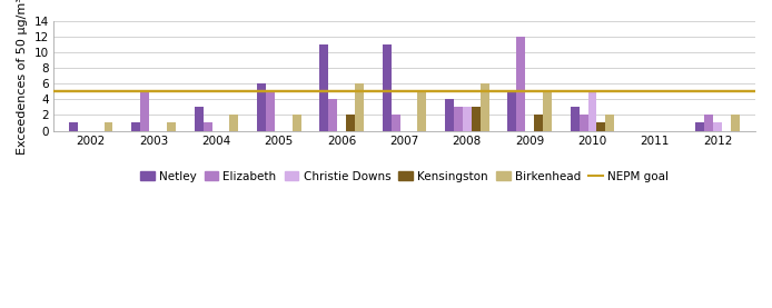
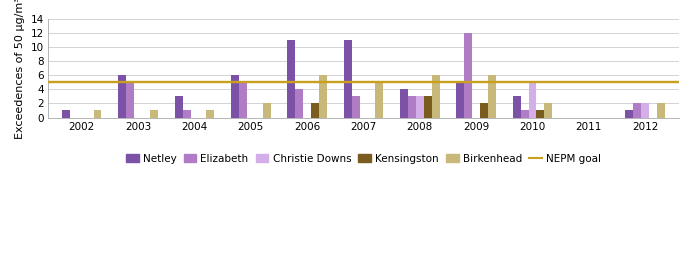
Netley/2003: 1 -> 6
Birkenhead/2004: 2 -> 1
Elizabeth/2007: 2 -> 3
Birkenhead/2009: 5 -> 6
Elizabeth/2010: 2 -> 1
Christie Downs/2012: 1 -> 2
